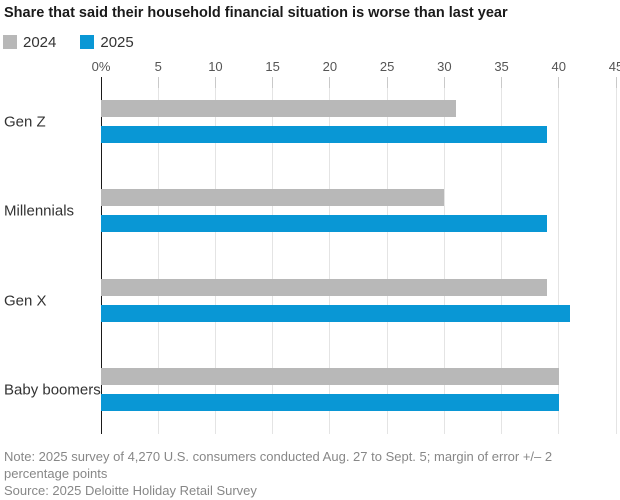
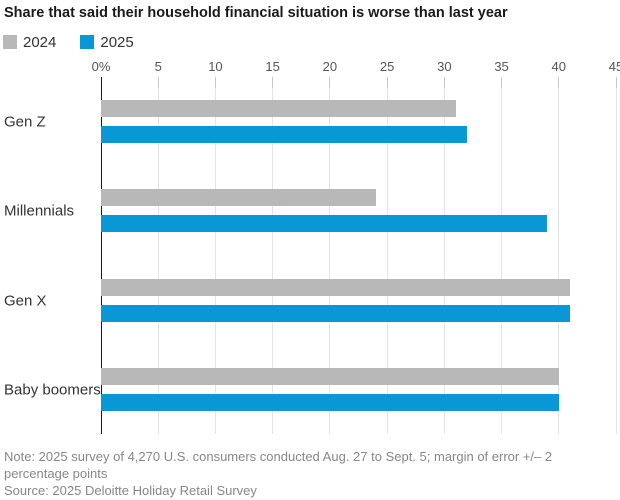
2025/Gen Z: 39 -> 32
2024/Millennials: 30 -> 24
2024/Gen X: 39 -> 41
